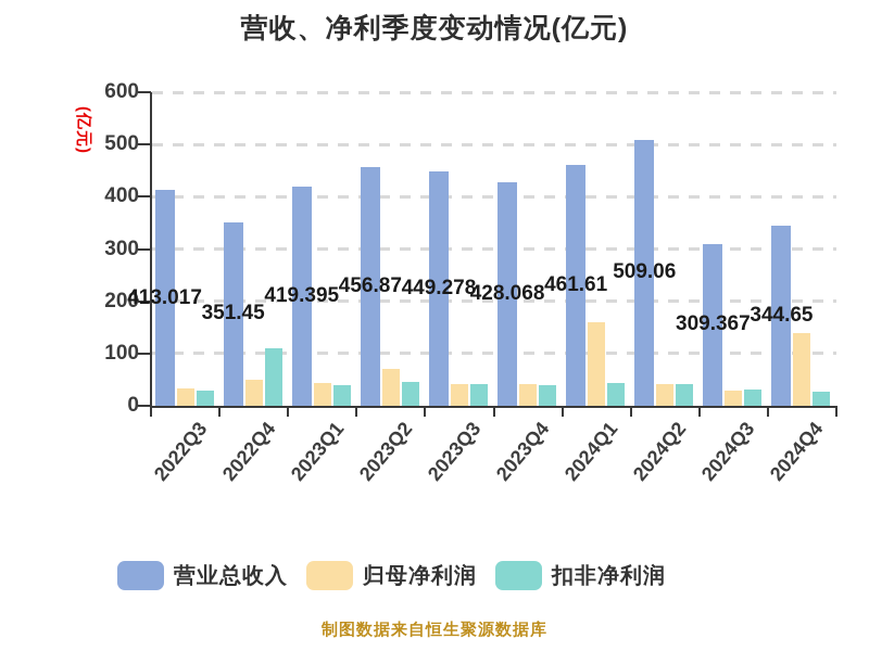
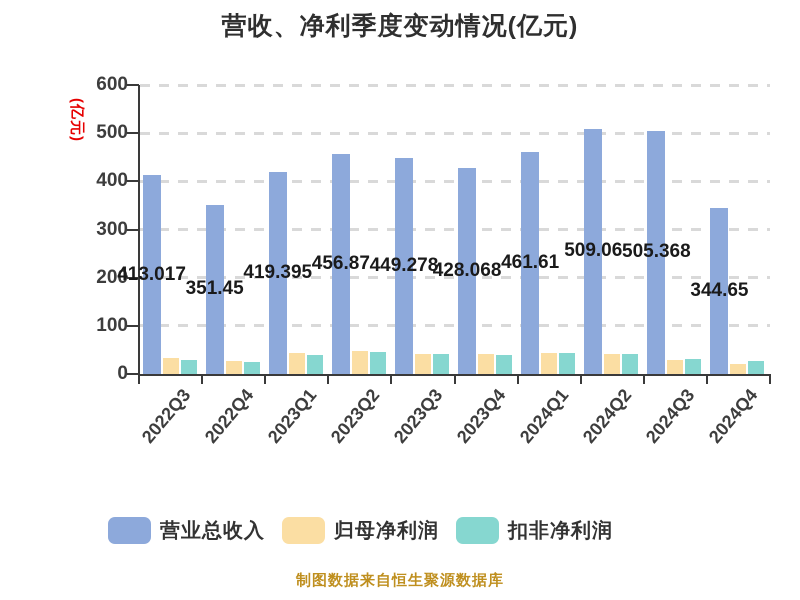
归母净利润/2022Q4: 50 -> 30
扣非净利润/2022Q4: 110 -> 20
归母净利润/2023Q2: 70 -> 50
归母净利润/2024Q1: 160 -> 40
营业总收入/2024Q3: 309.367 -> 505.368
归母净利润/2024Q4: 140 -> 20
